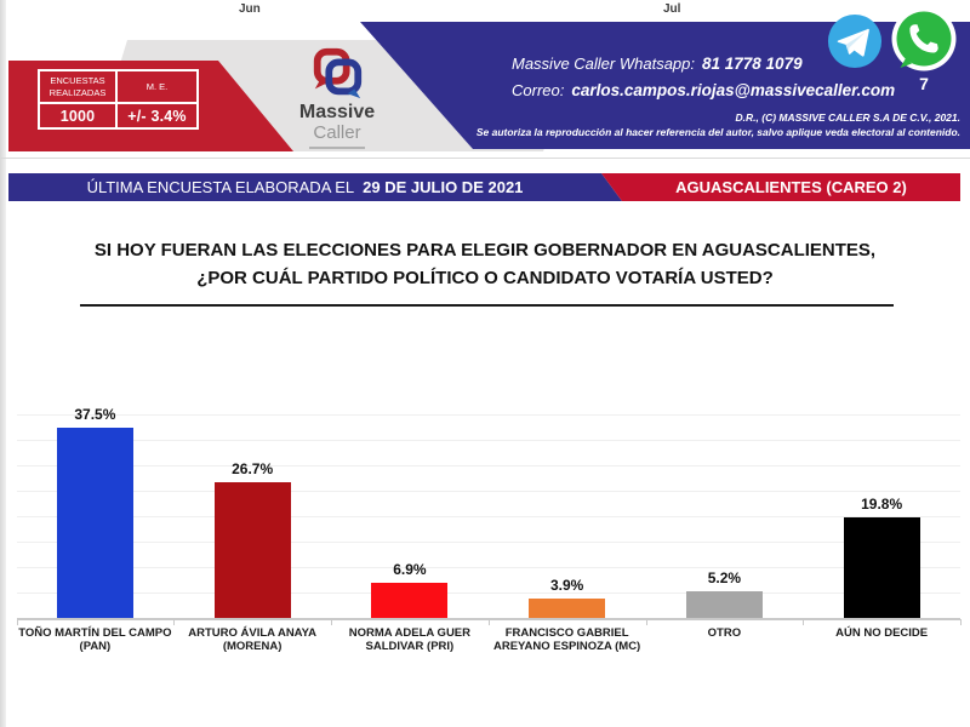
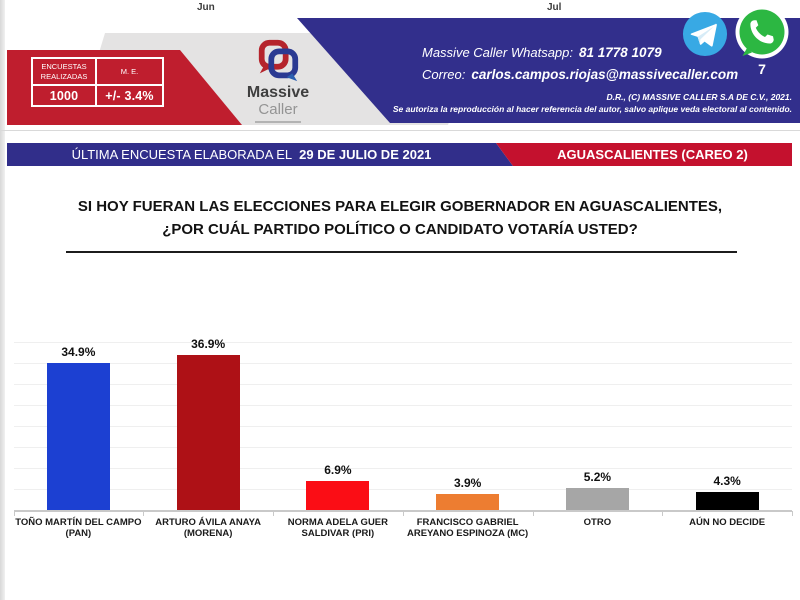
TOÑO MARTÍN DEL CAMPO (PAN): 37.5% -> 34.9%
ARTURO ÁVILA ANAYA (MORENA): 26.7% -> 36.9%
AÚN NO DECIDE: 19.8% -> 4.3%
